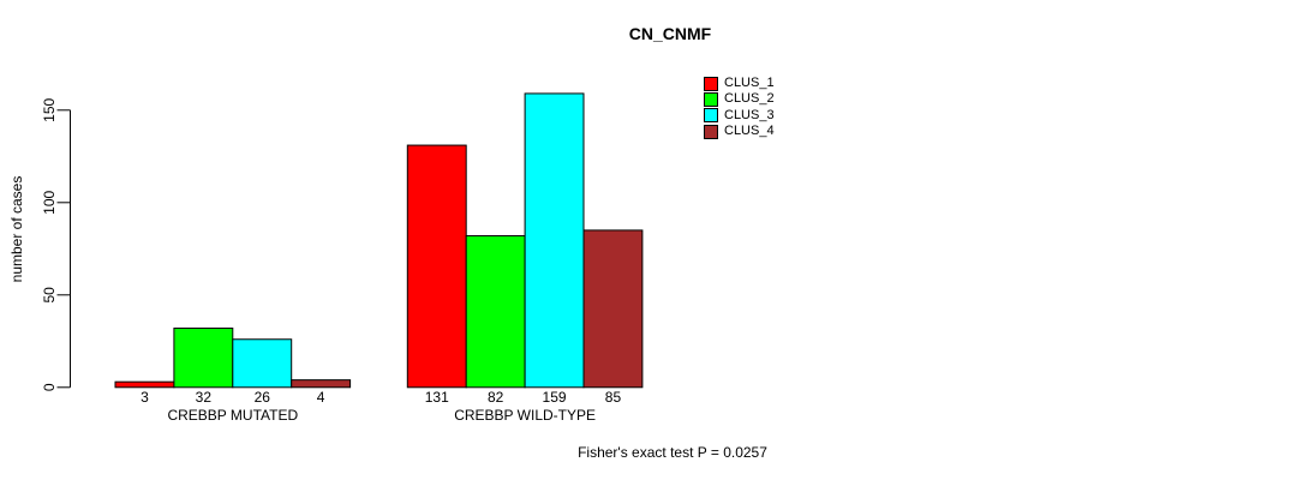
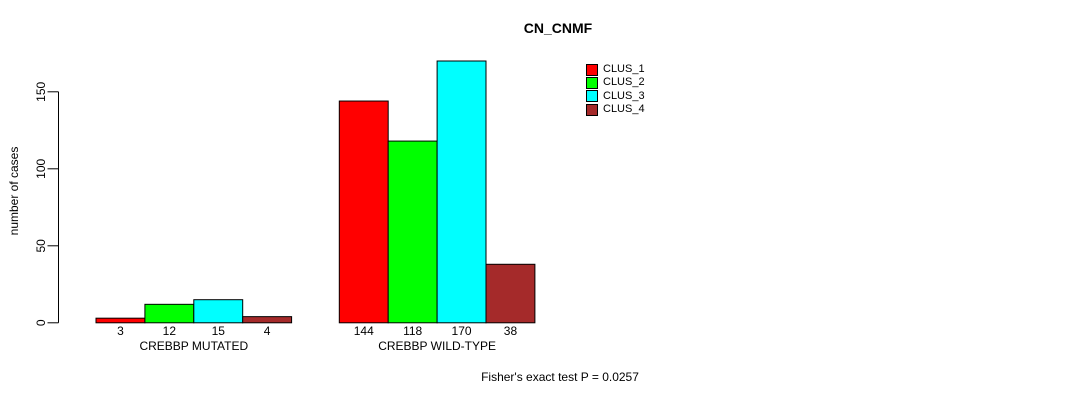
CLUS_2/CREBBP MUTATED: 32 -> 12
CLUS_3/CREBBP MUTATED: 26 -> 15
CLUS_1/CREBBP WILD-TYPE: 131 -> 144
CLUS_2/CREBBP WILD-TYPE: 82 -> 118
CLUS_3/CREBBP WILD-TYPE: 159 -> 170
CLUS_4/CREBBP WILD-TYPE: 85 -> 38
